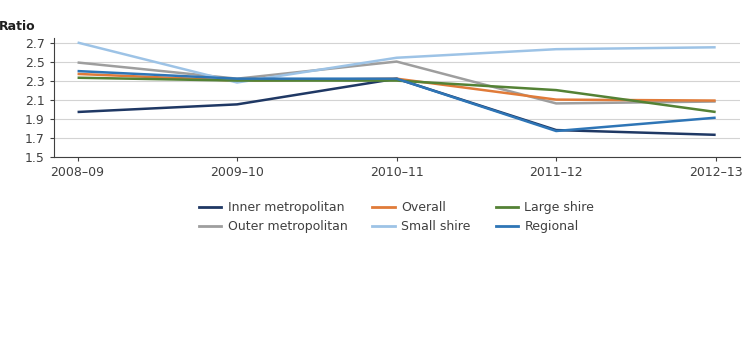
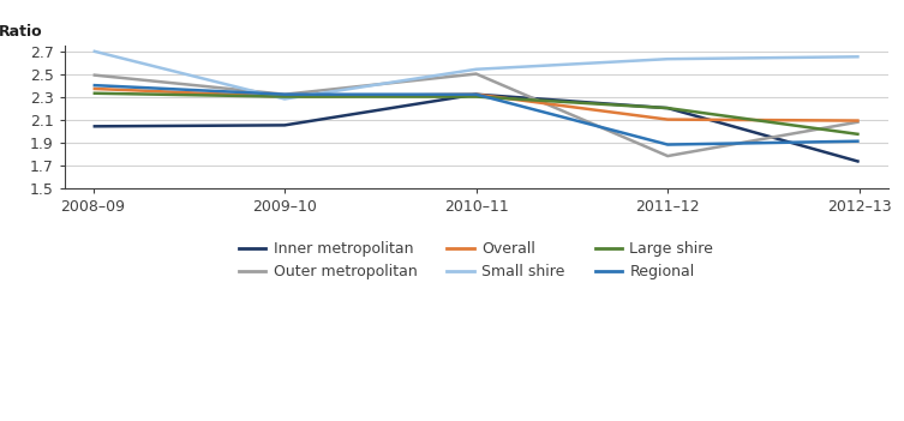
Inner metropolitan/2008–09: 1.97 -> 2.04
Inner metropolitan/2011–12: 1.78 -> 2.20
Outer metropolitan/2011–12: 2.06 -> 1.78
Regional/2011–12: 1.77 -> 1.88
